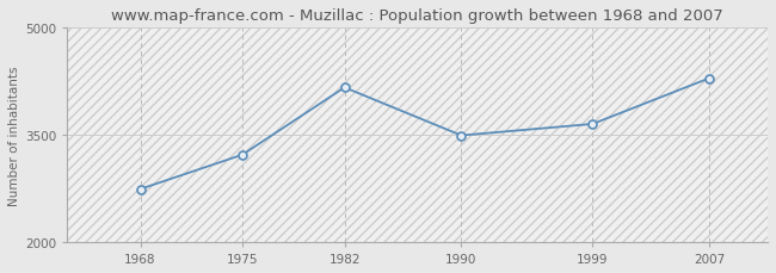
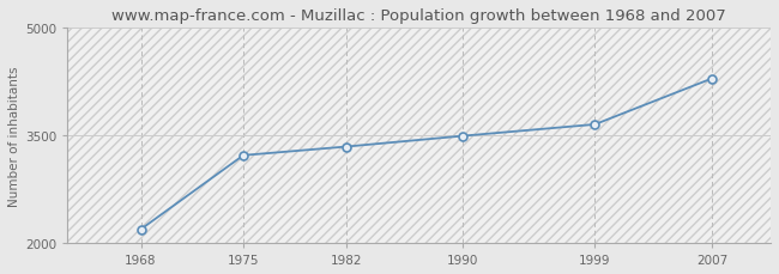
1968: 2740 -> 2190
1982: 4160 -> 3340
